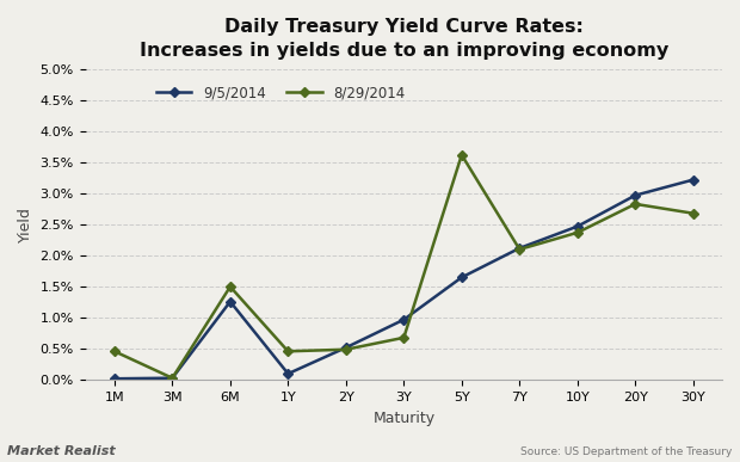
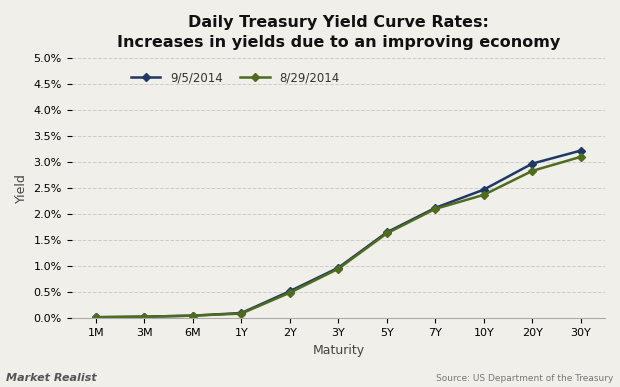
8/29/2014/1M: 0.46% -> 0.02%
9/5/2014/6M: 1.26% -> 0.05%
8/29/2014/6M: 1.50% -> 0.05%
8/29/2014/1Y: 0.46% -> 0.09%
8/29/2014/3Y: 0.68% -> 0.95%
8/29/2014/5Y: 3.62% -> 1.63%
8/29/2014/30Y: 2.68% -> 3.10%
